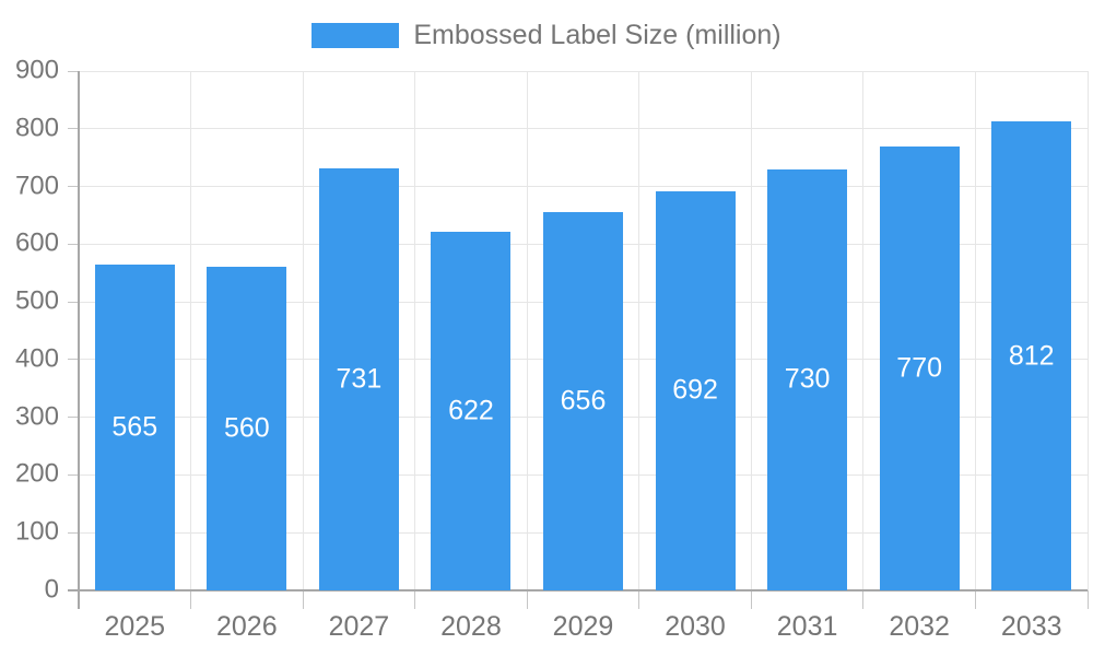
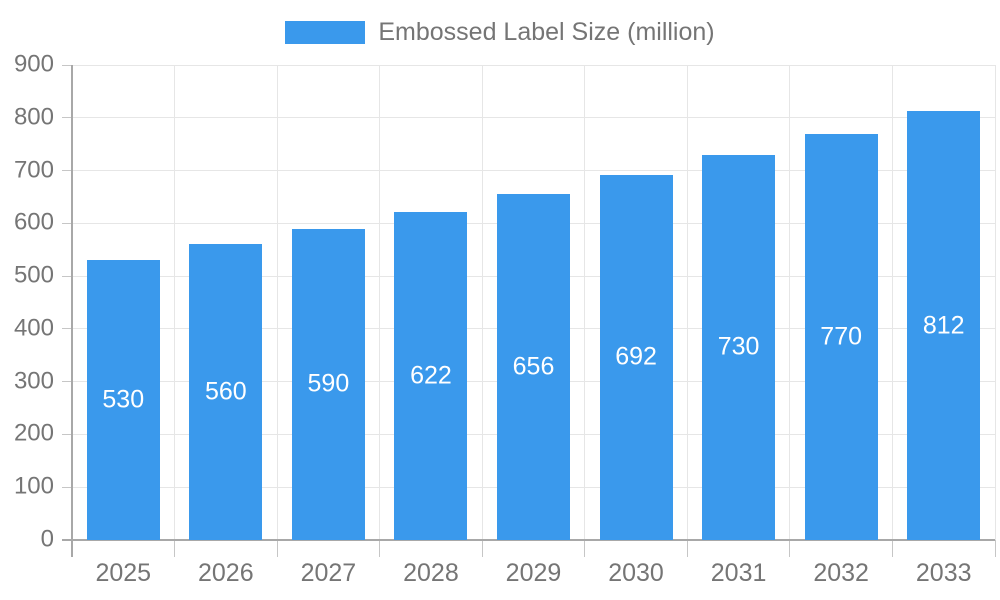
2025: 565 -> 530
2027: 731 -> 590
